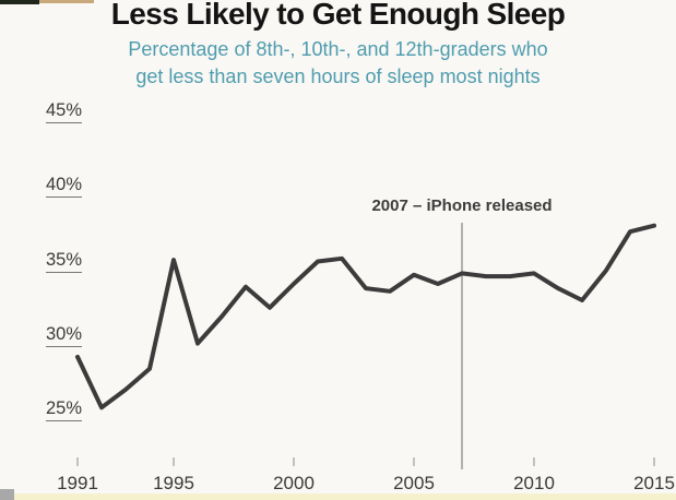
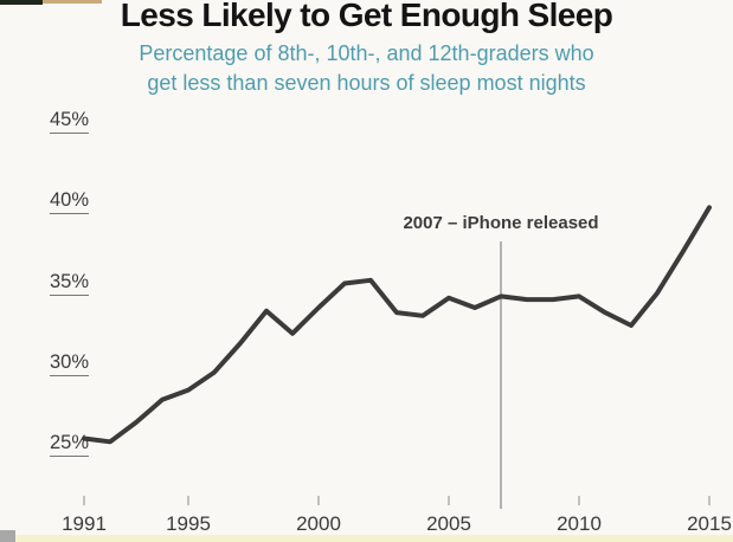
1991: 28.6% -> 25.4%
1995: 35.1% -> 28.4%
2015: 37.4% -> 39.7%
